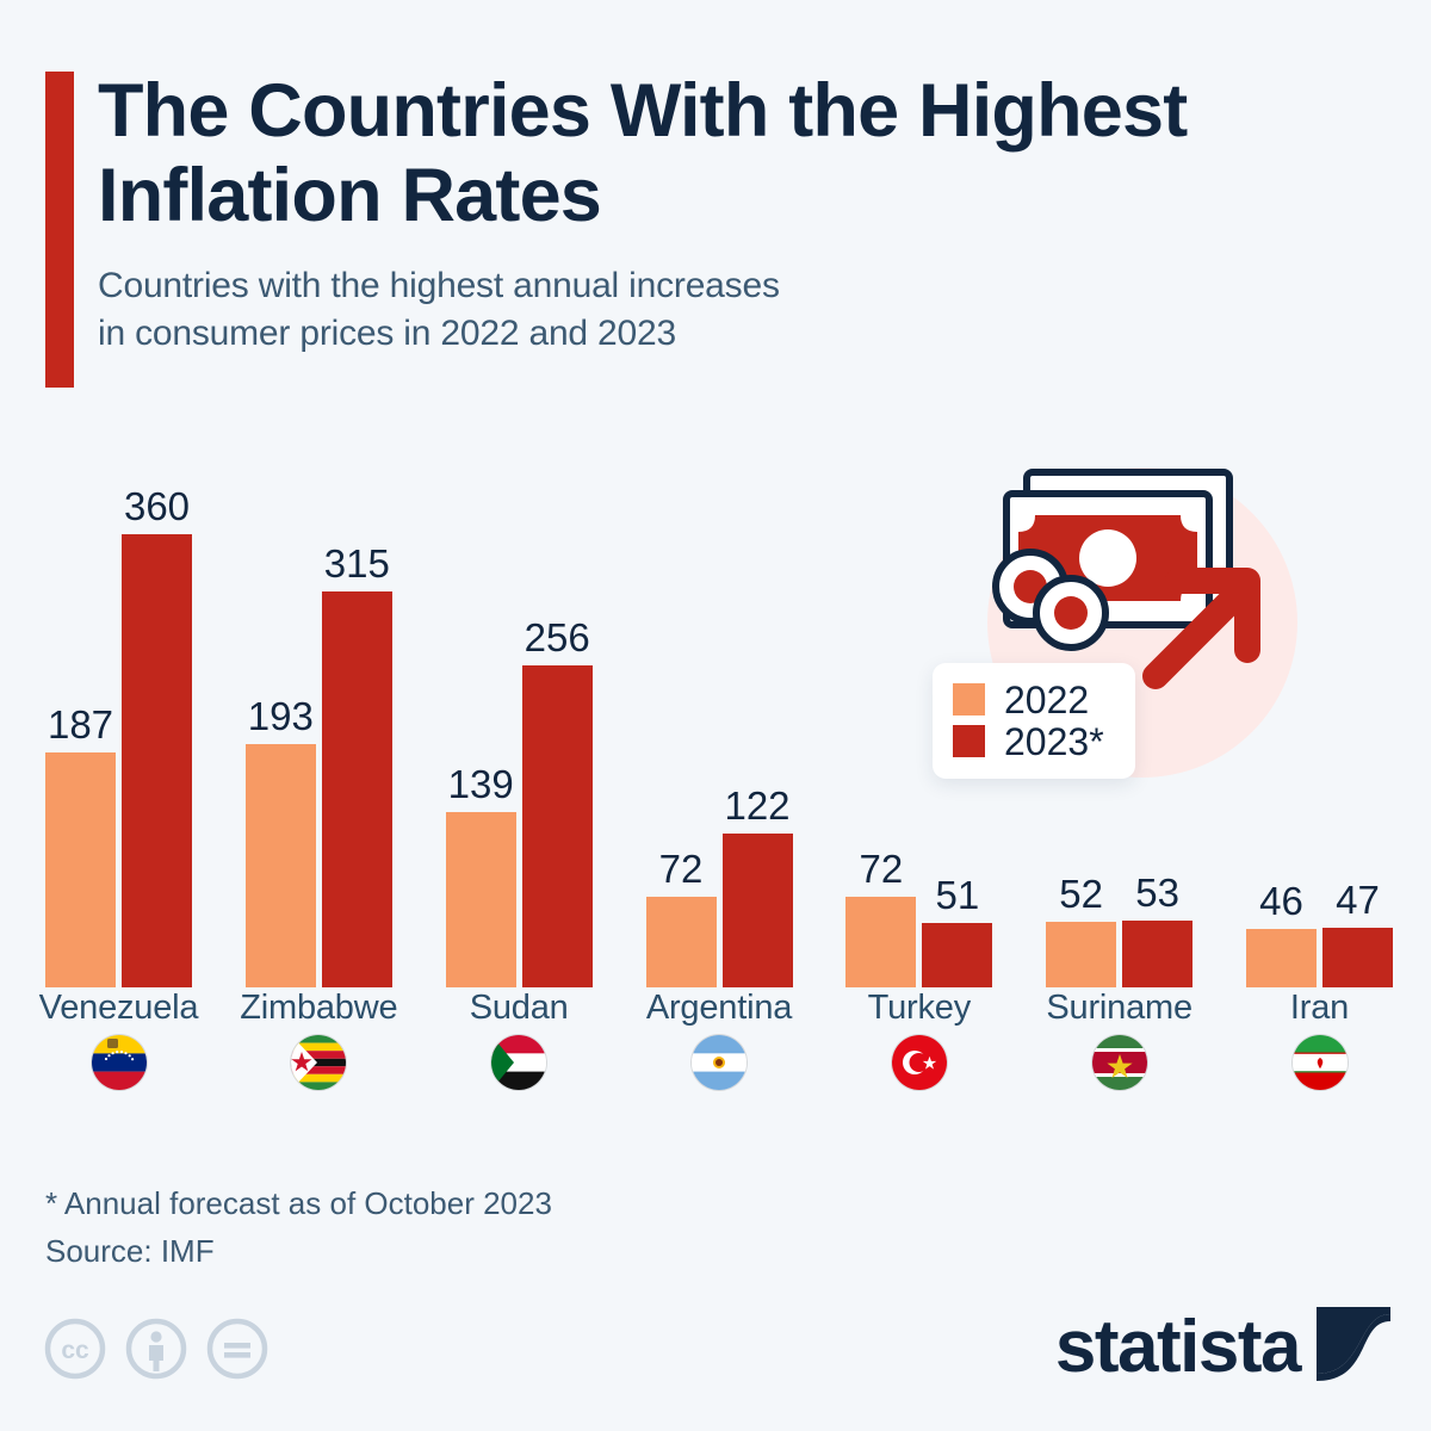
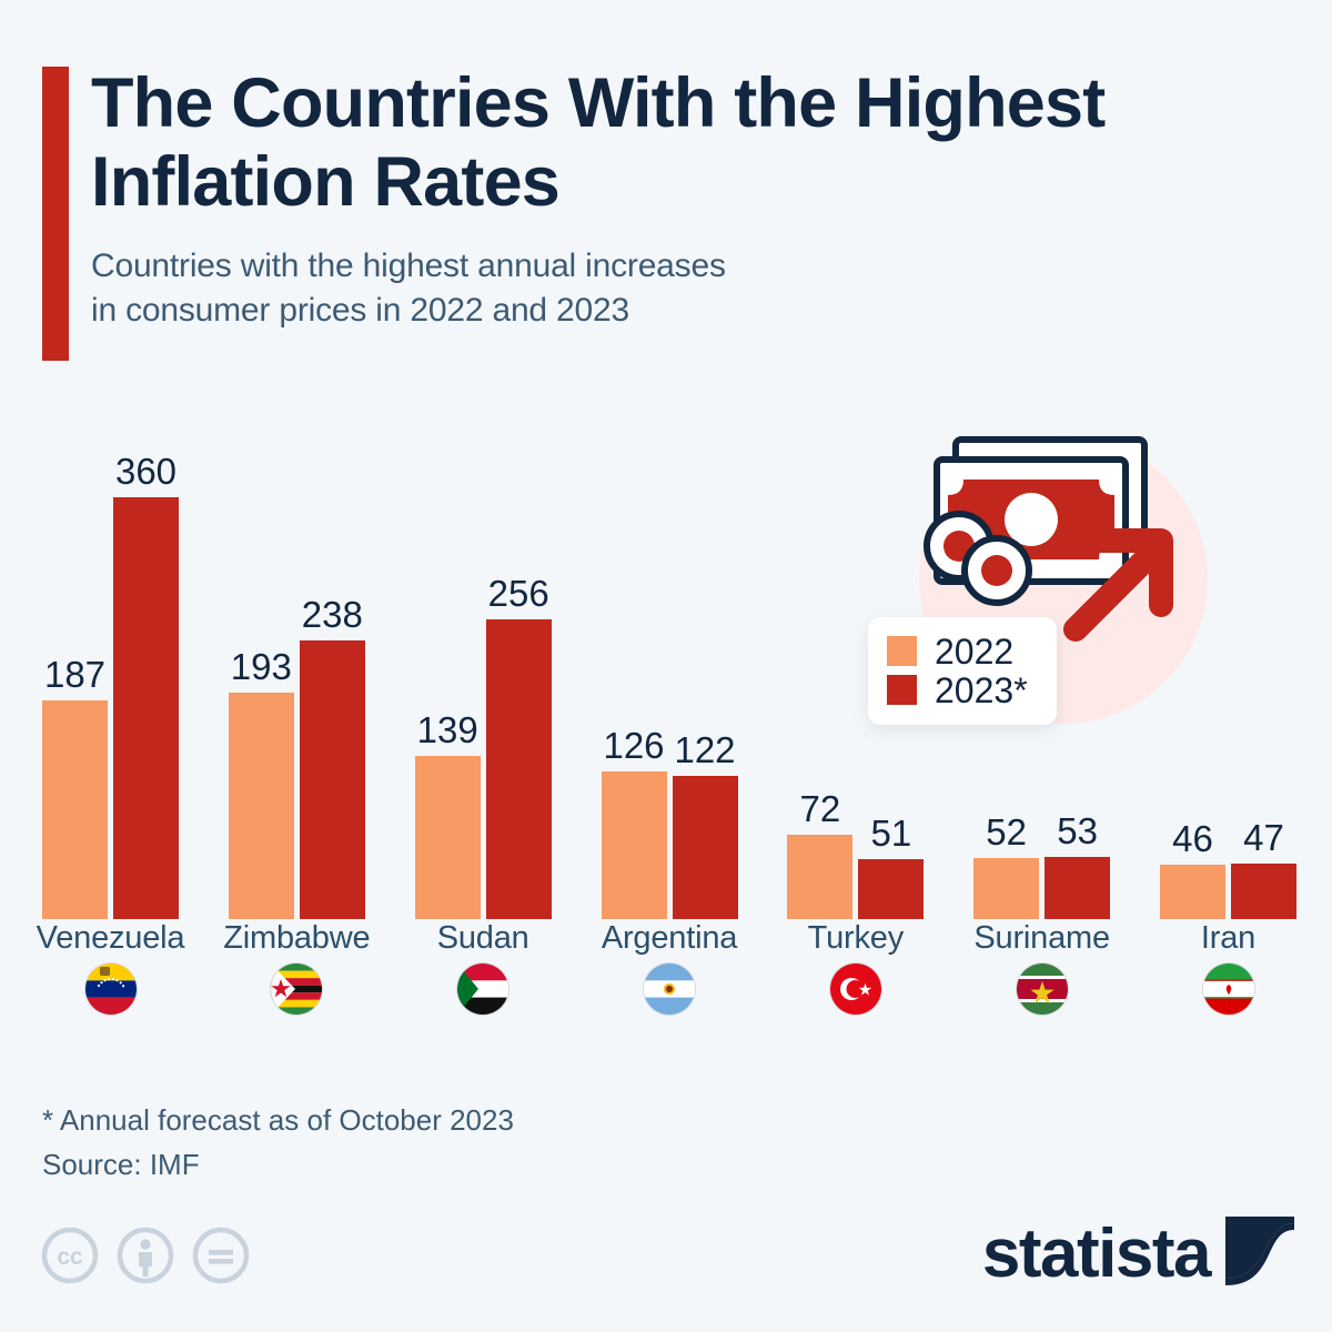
2023*/Zimbabwe: 315 -> 238
2022/Argentina: 72 -> 126
